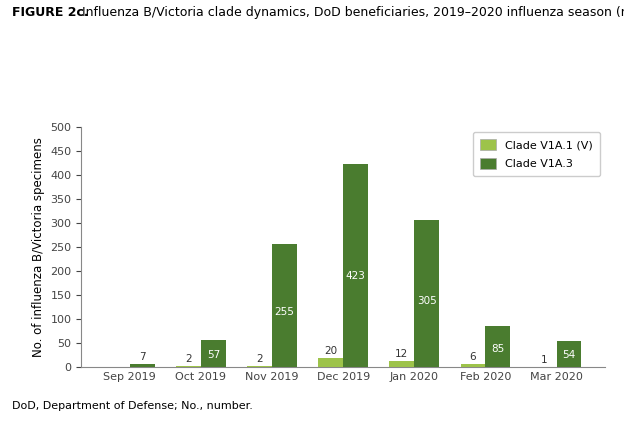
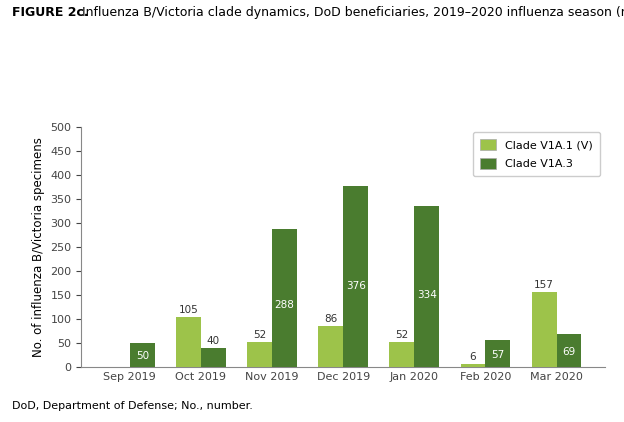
Clade V1A.3/Sep 2019: 7 -> 50
Clade V1A.1 (V)/Oct 2019: 2 -> 105
Clade V1A.3/Oct 2019: 57 -> 40
Clade V1A.1 (V)/Nov 2019: 2 -> 52
Clade V1A.3/Nov 2019: 255 -> 288
Clade V1A.1 (V)/Dec 2019: 20 -> 86
Clade V1A.3/Dec 2019: 423 -> 376
Clade V1A.1 (V)/Jan 2020: 12 -> 52
Clade V1A.3/Jan 2020: 305 -> 334
Clade V1A.3/Feb 2020: 85 -> 57
Clade V1A.1 (V)/Mar 2020: 1 -> 157
Clade V1A.3/Mar 2020: 54 -> 69
